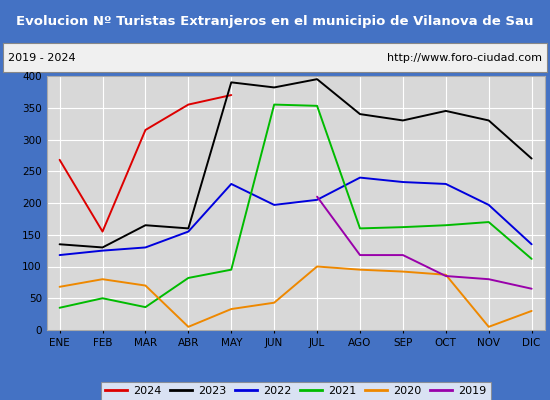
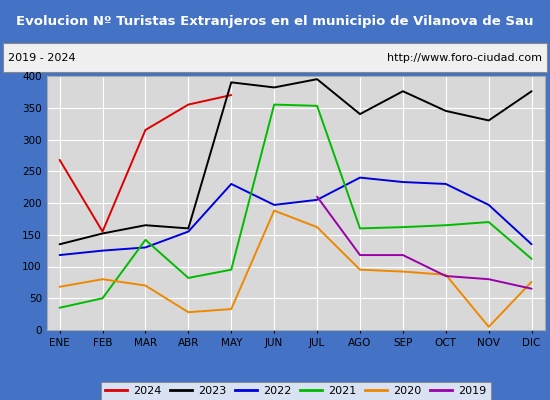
2023/FEB: 130 -> 152
2021/MAR: 36 -> 142
2020/ABR: 5 -> 28
2020/JUN: 43 -> 188
2020/JUL: 100 -> 162
2023/SEP: 330 -> 376
2023/DIC: 270 -> 376
2020/DIC: 30 -> 76
